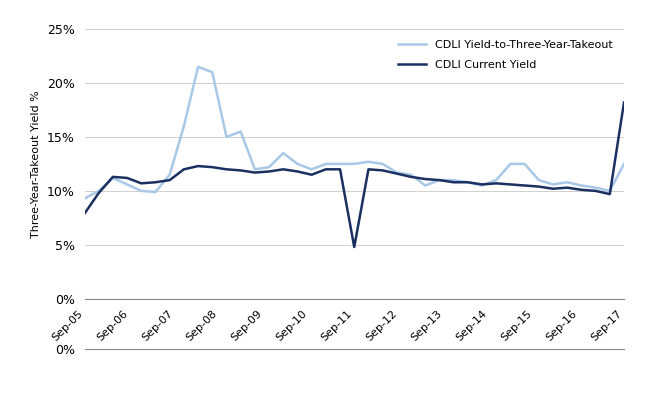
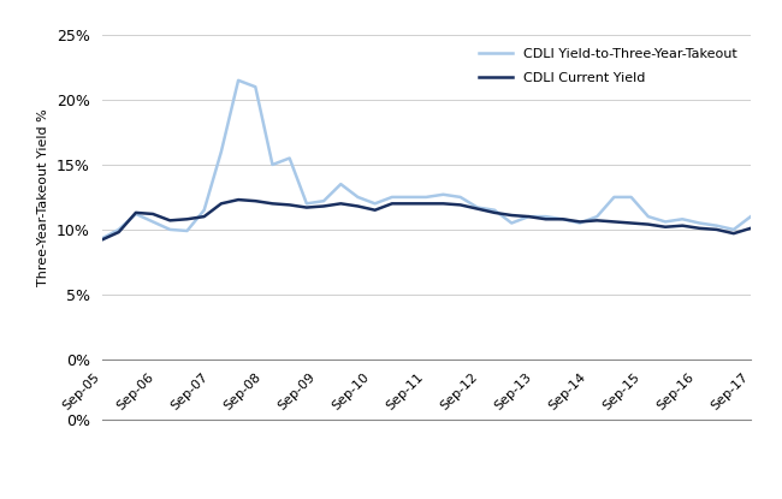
CDLI Current Yield/Sep-05: 7.9% -> 9.2%
CDLI Current Yield/Sep-11: 4.8% -> 12.0%
CDLI Yield-to-Three-Year-Takeout/Sep-17: 12.5% -> 11.0%
CDLI Current Yield/Sep-17: 18.2% -> 10.1%
